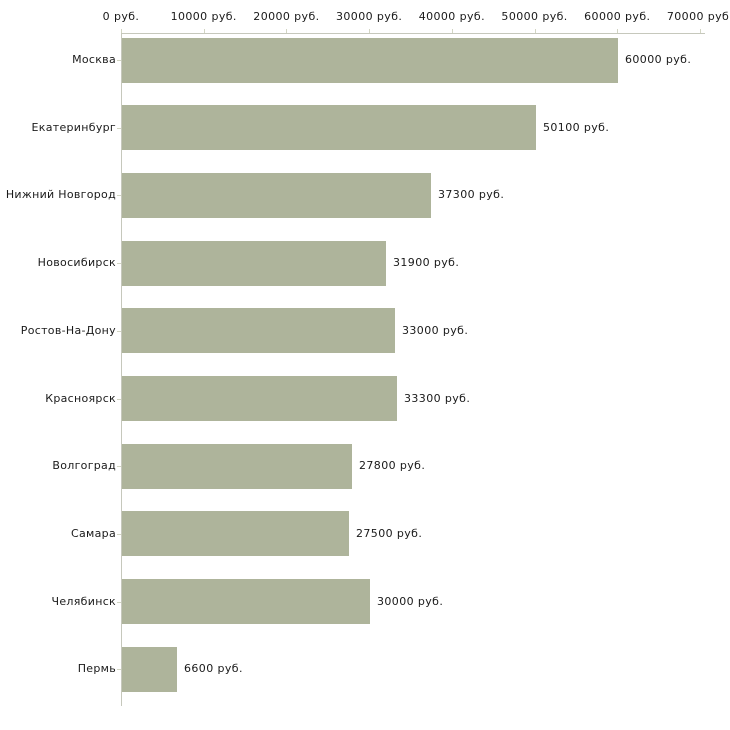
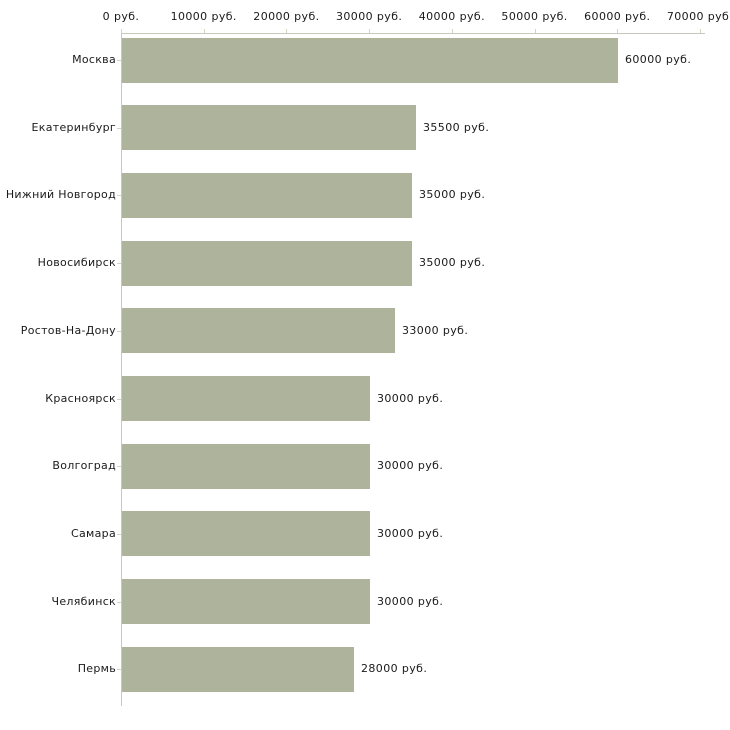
Екатеринбург: 50100 -> 35500
Нижний Новгород: 37300 -> 35000
Новосибирск: 31900 -> 35000
Красноярск: 33300 -> 30000
Волгоград: 27800 -> 30000
Самара: 27500 -> 30000
Пермь: 6600 -> 28000
